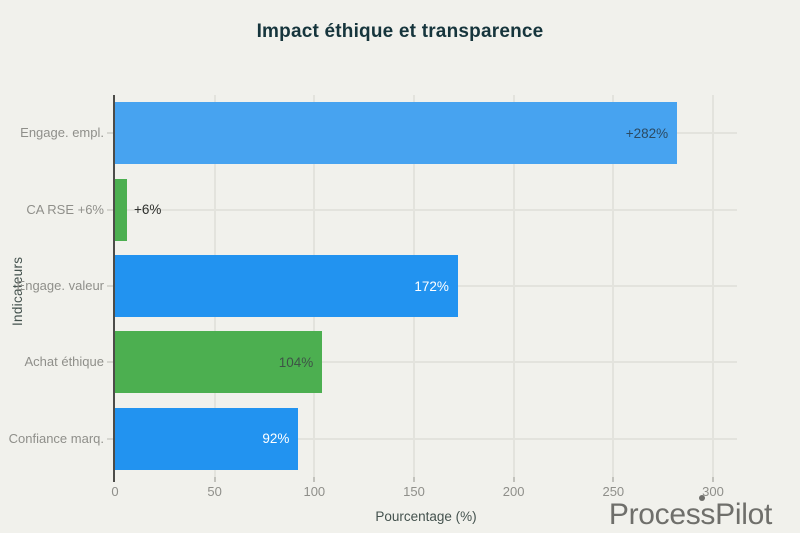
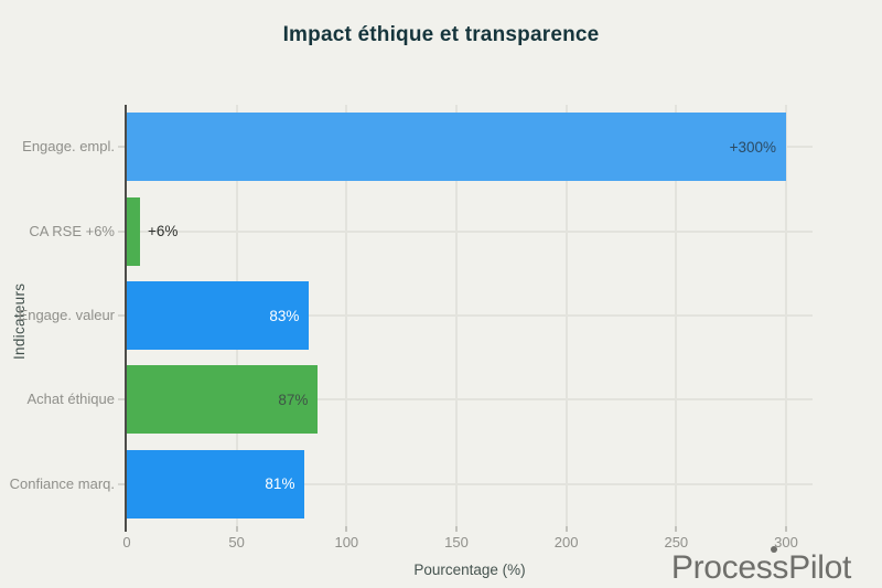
Engage. empl.: +282% -> +300%
Engage. valeur: 172% -> 83%
Achat éthique: 104% -> 87%
Confiance marq.: 92% -> 81%
